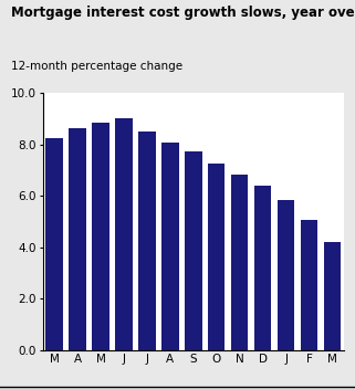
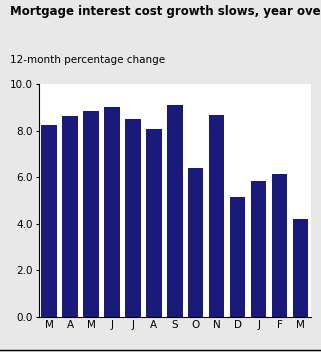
S: 7.75 -> 9.10
O: 7.25 -> 6.40
N: 6.85 -> 8.70
D: 6.40 -> 5.15
F: 5.05 -> 6.15
